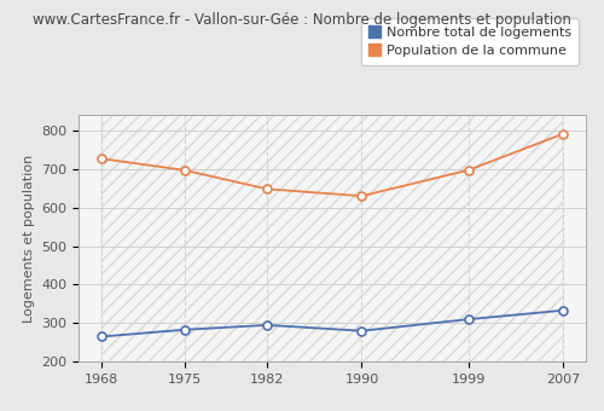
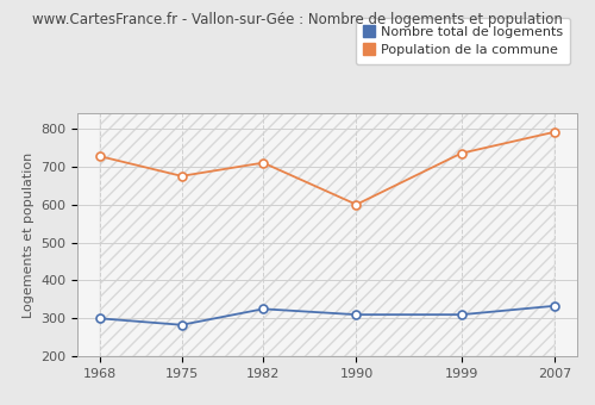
Nombre total de logements/1968: 265 -> 300
Population de la commune/1975: 697 -> 675
Nombre total de logements/1982: 295 -> 325
Population de la commune/1982: 648 -> 710
Nombre total de logements/1990: 280 -> 310
Population de la commune/1990: 630 -> 600
Population de la commune/1999: 697 -> 735
